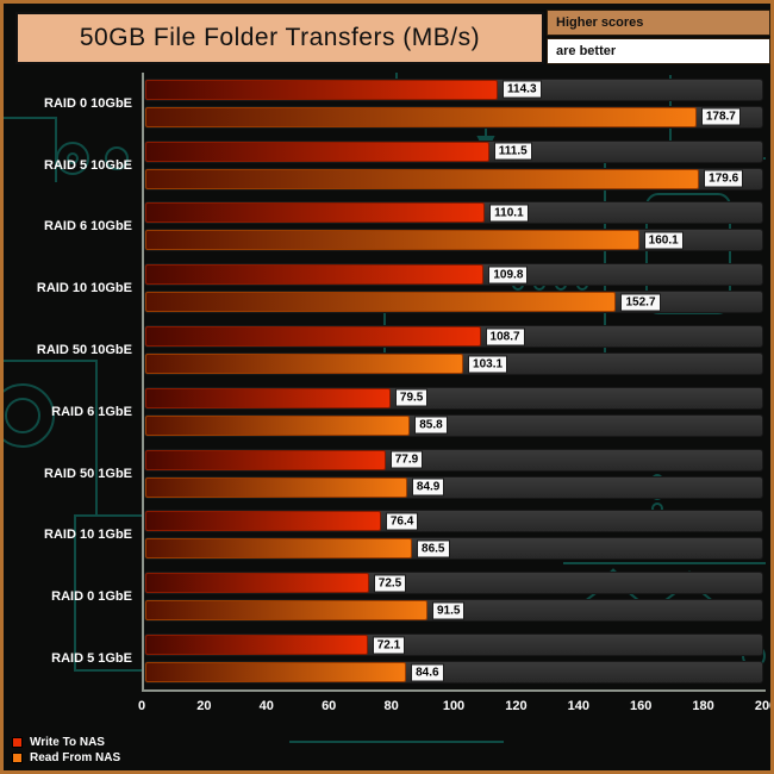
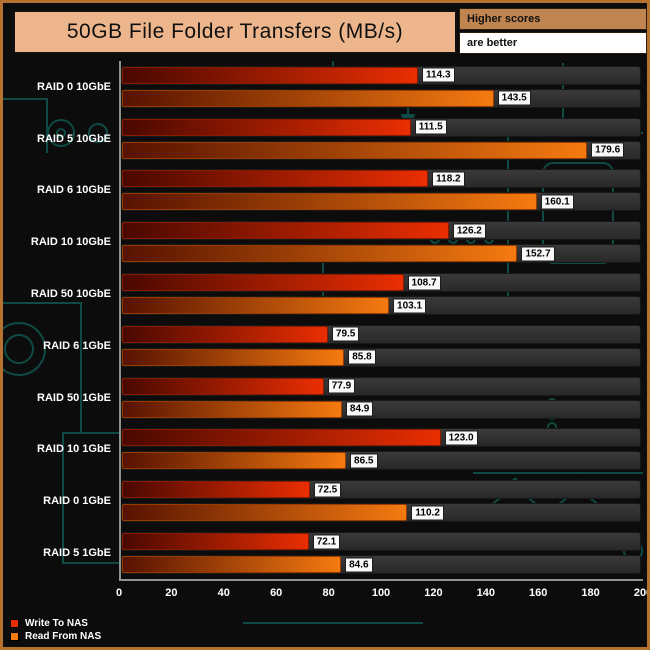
Read From NAS/RAID 0 10GbE: 178.7 -> 143.5
Write To NAS/RAID 6 10GbE: 110.1 -> 118.2
Write To NAS/RAID 10 10GbE: 109.8 -> 126.2
Write To NAS/RAID 10 1GbE: 76.4 -> 123.0
Read From NAS/RAID 0 1GbE: 91.5 -> 110.2
